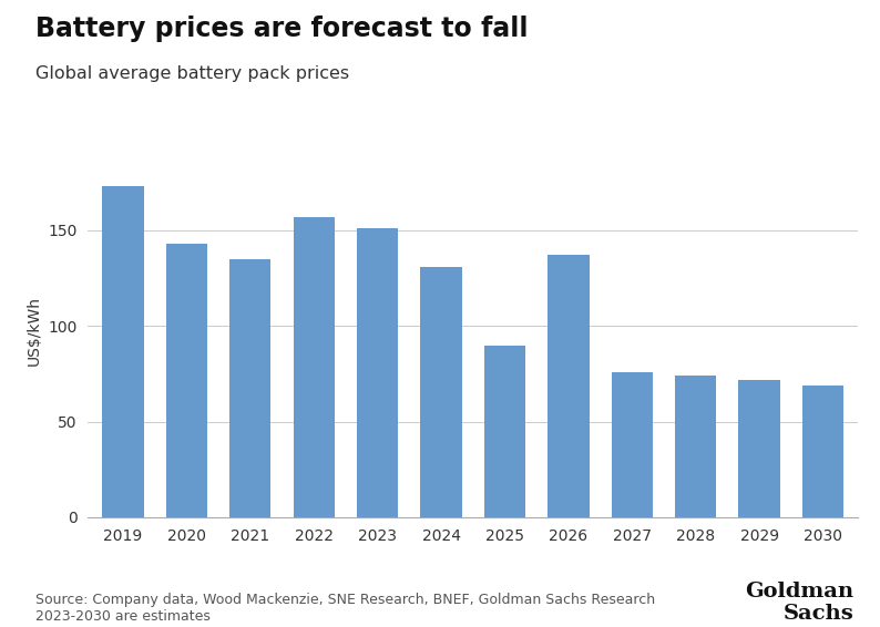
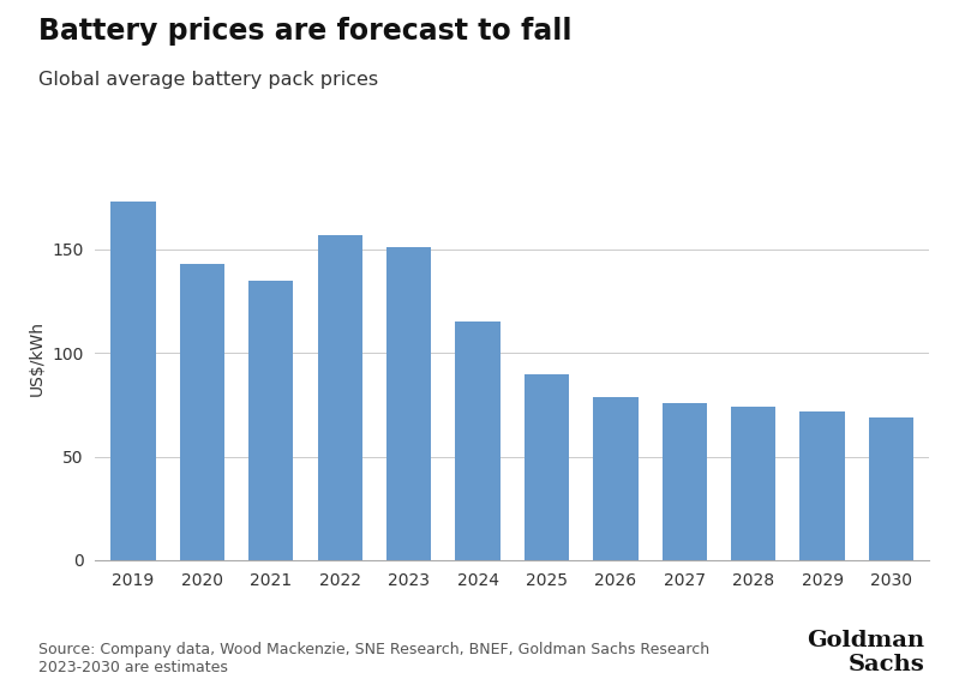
2024: 131 -> 115
2026: 137 -> 79
